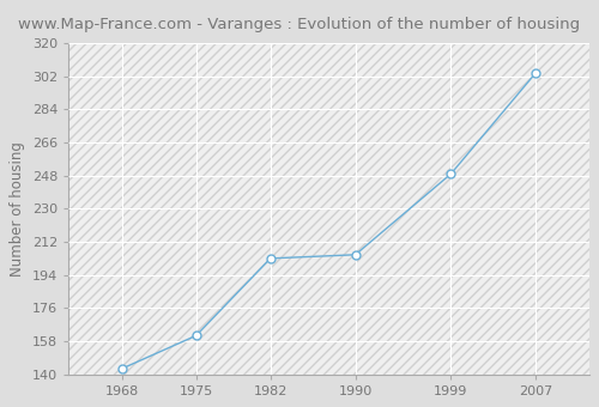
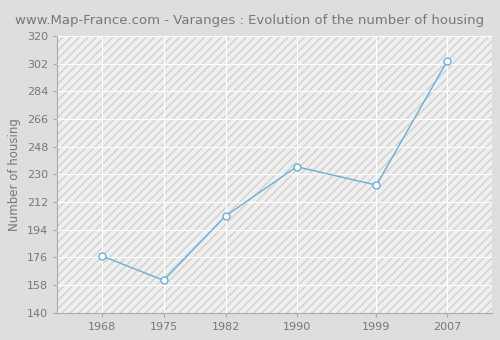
1968: 143 -> 177
1990: 205 -> 235
1999: 249 -> 223
